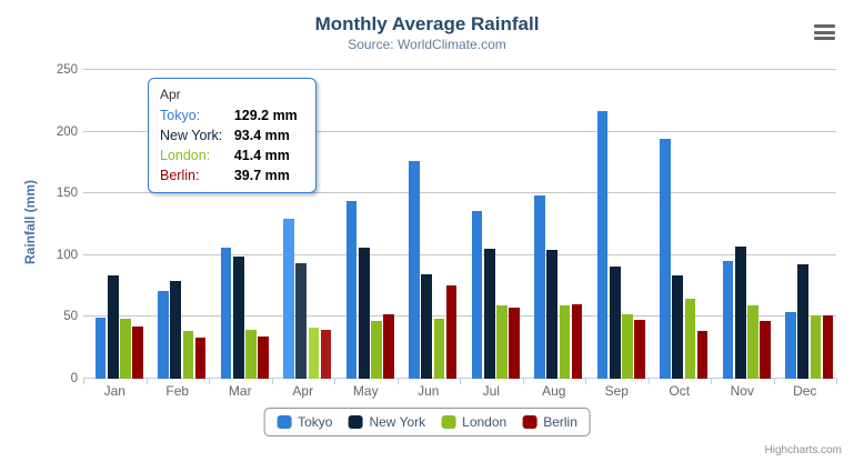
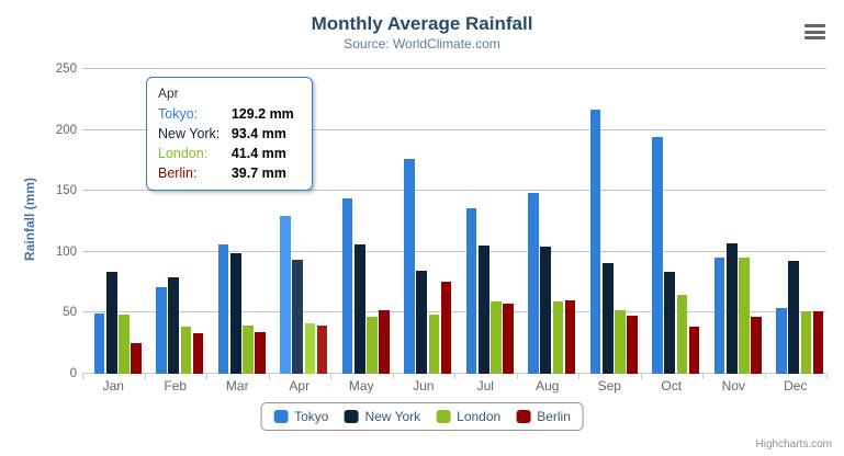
Berlin/Jan: 42 -> 25
London/Nov: 59 -> 95
